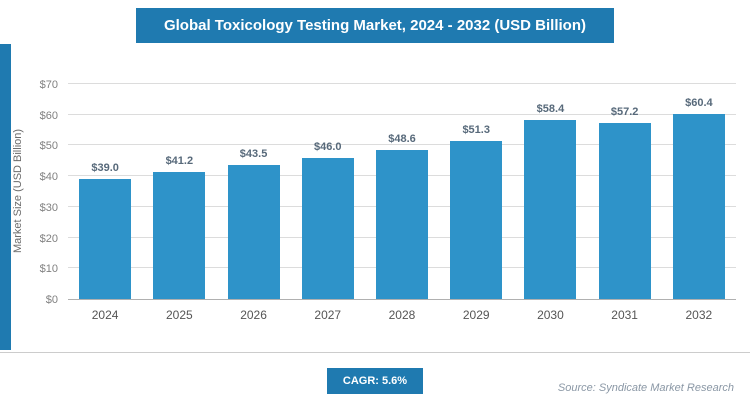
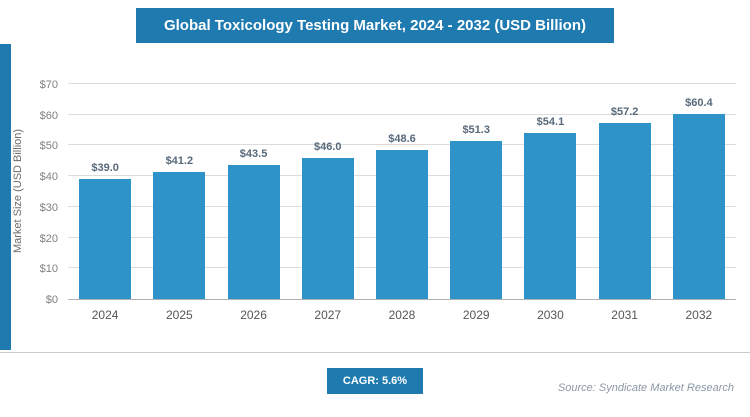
2030: $58.4 -> $54.1
